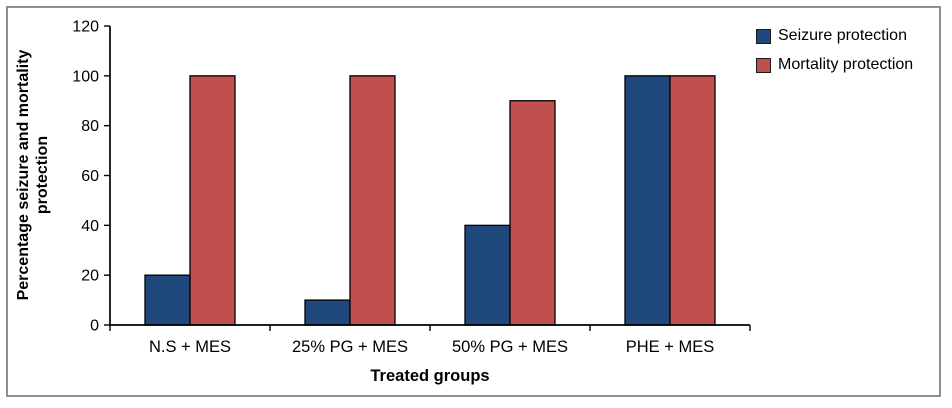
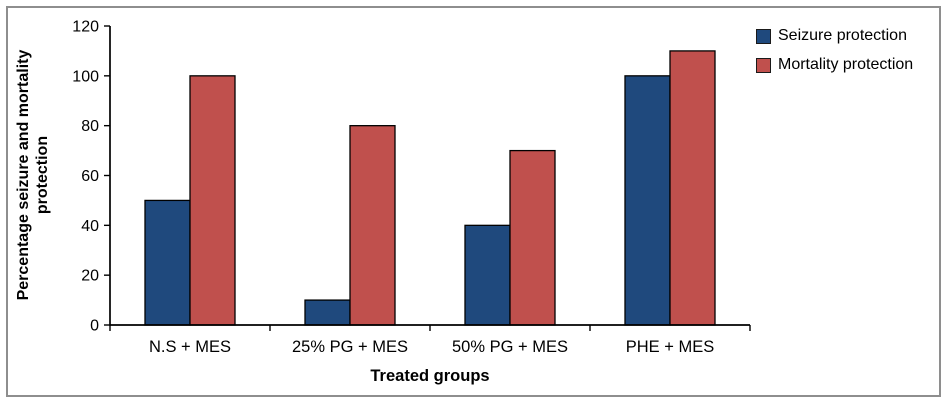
Seizure protection/N.S + MES: 20 -> 50
Mortality protection/25% PG + MES: 100 -> 80
Mortality protection/50% PG + MES: 90 -> 70
Mortality protection/PHE + MES: 100 -> 110
